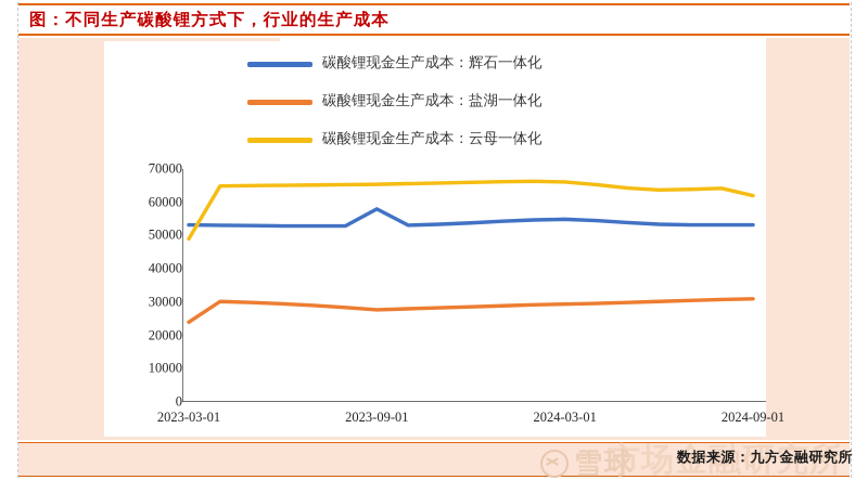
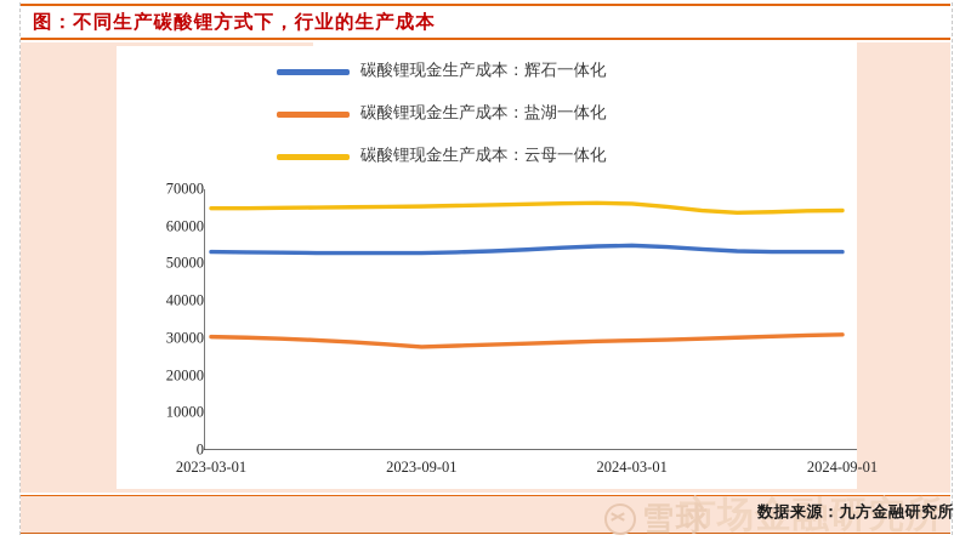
碳酸锂现金生产成本：盐湖一体化/2023-03-01: 24000 -> 30000
碳酸锂现金生产成本：云母一体化/2023-03-01: 49000 -> 65000
碳酸锂现金生产成本：辉石一体化/2023-09-01: 58000 -> 53000
碳酸锂现金生产成本：云母一体化/2024-09-01: 62000 -> 64000
